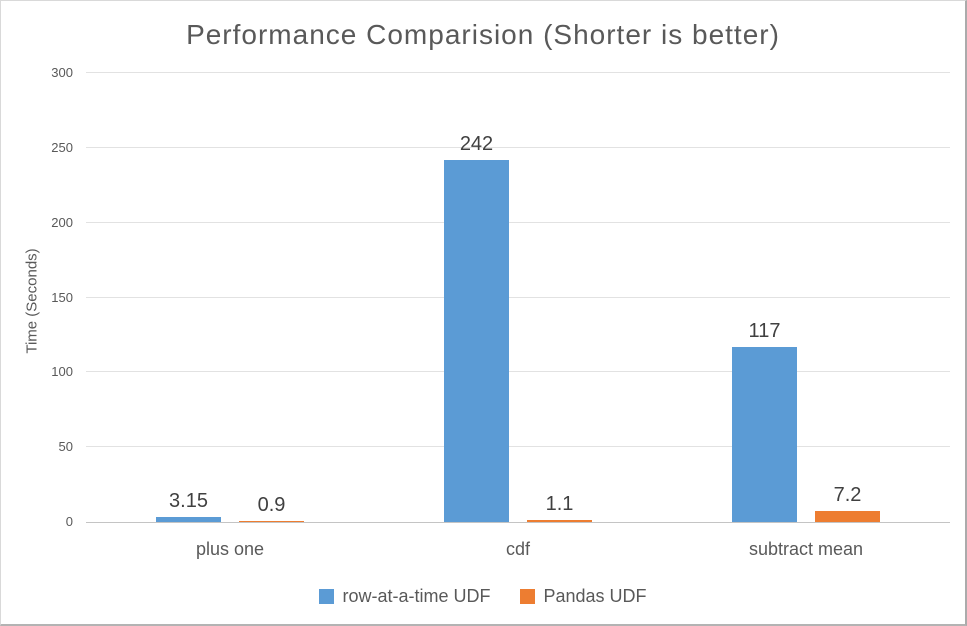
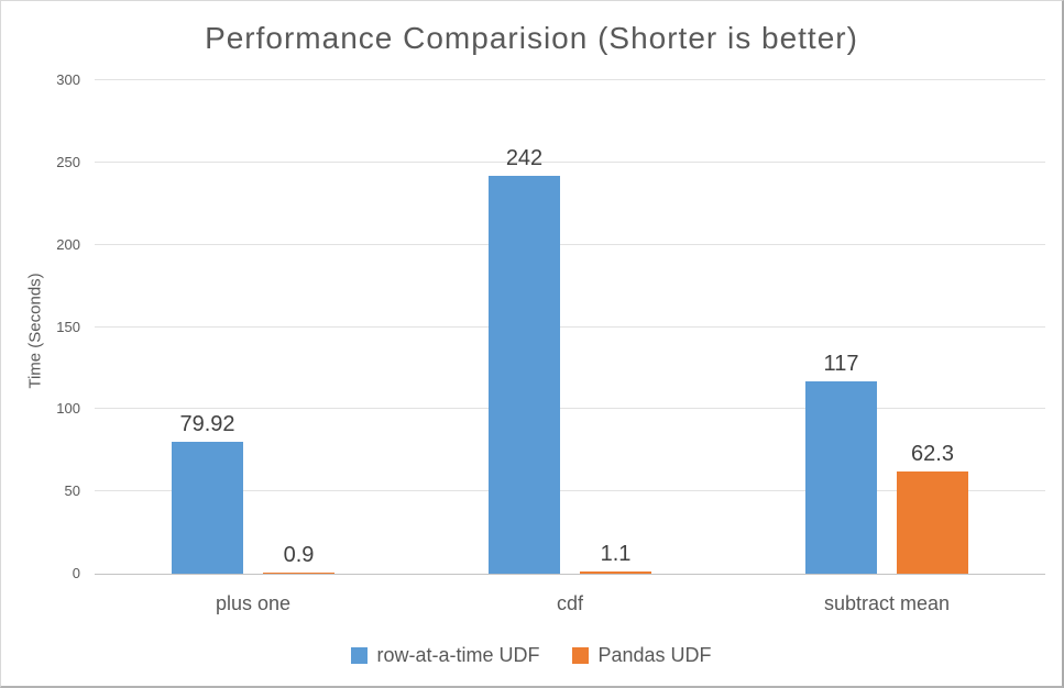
row-at-a-time UDF/plus one: 3.15 -> 79.92
Pandas UDF/subtract mean: 7.2 -> 62.3
